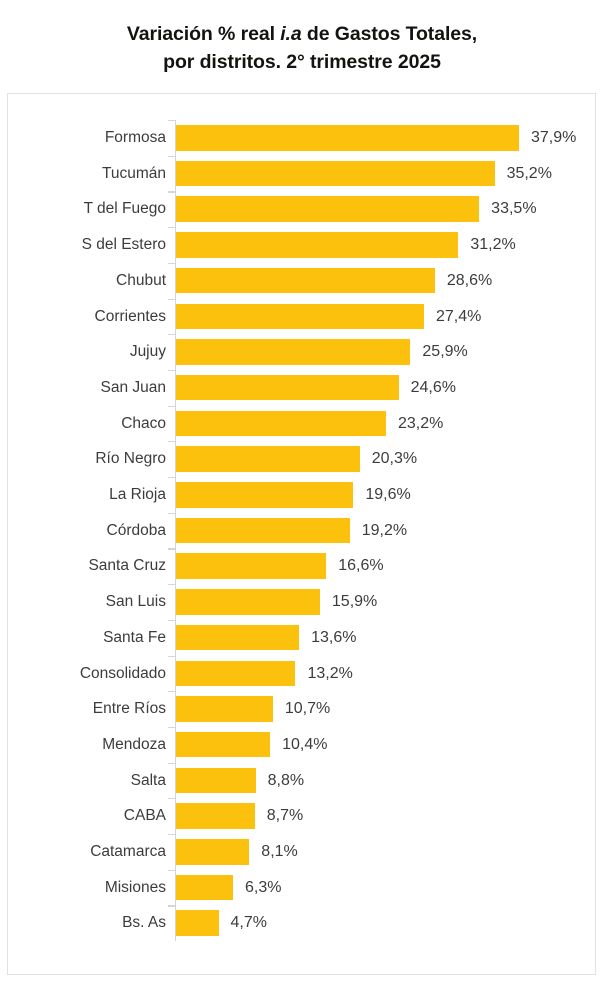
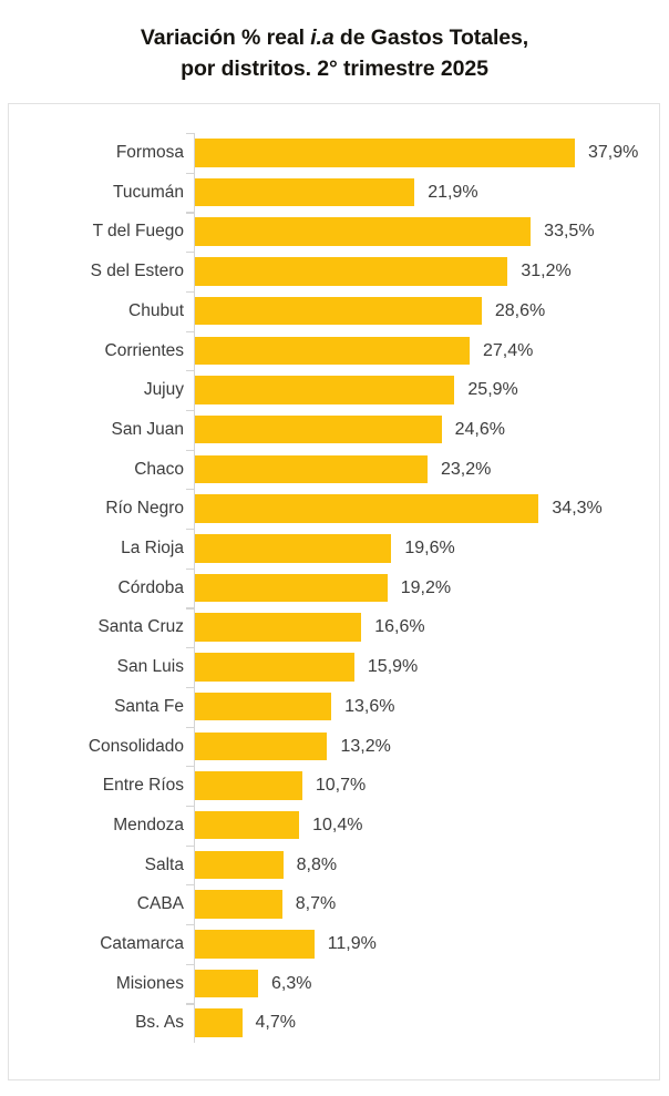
Tucumán: 35,2% -> 21,9%
Río Negro: 20,3% -> 34,3%
Catamarca: 8,1% -> 11,9%
